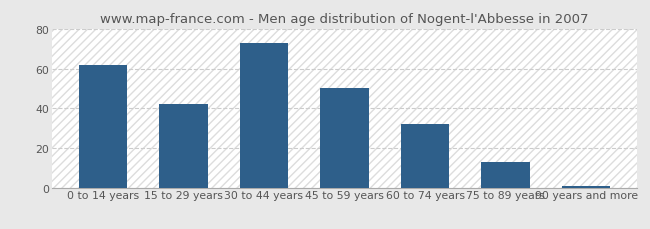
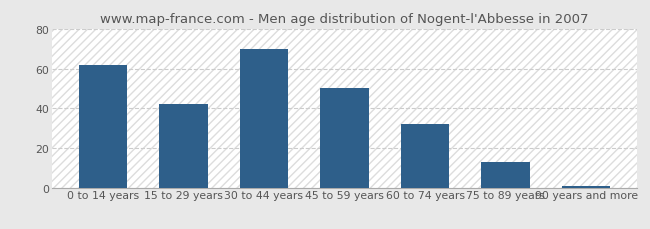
30 to 44 years: 73 -> 70
